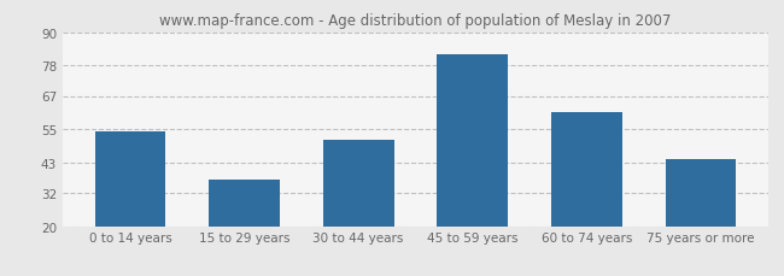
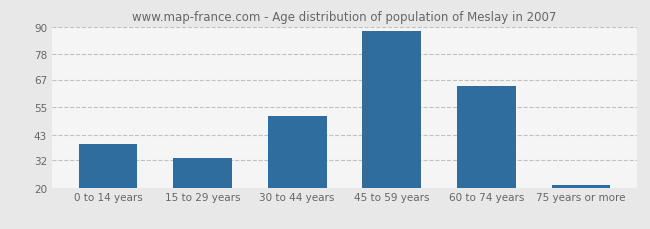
0 to 14 years: 54 -> 39
15 to 29 years: 37 -> 33
45 to 59 years: 82 -> 88
60 to 74 years: 61 -> 64
75 years or more: 44 -> 21
